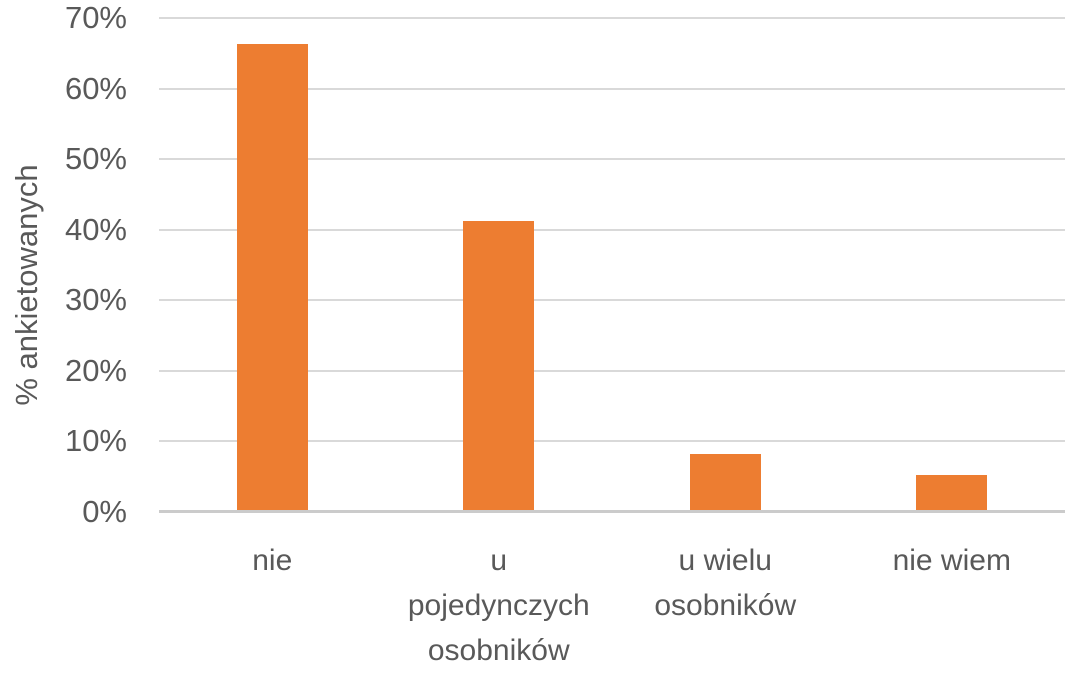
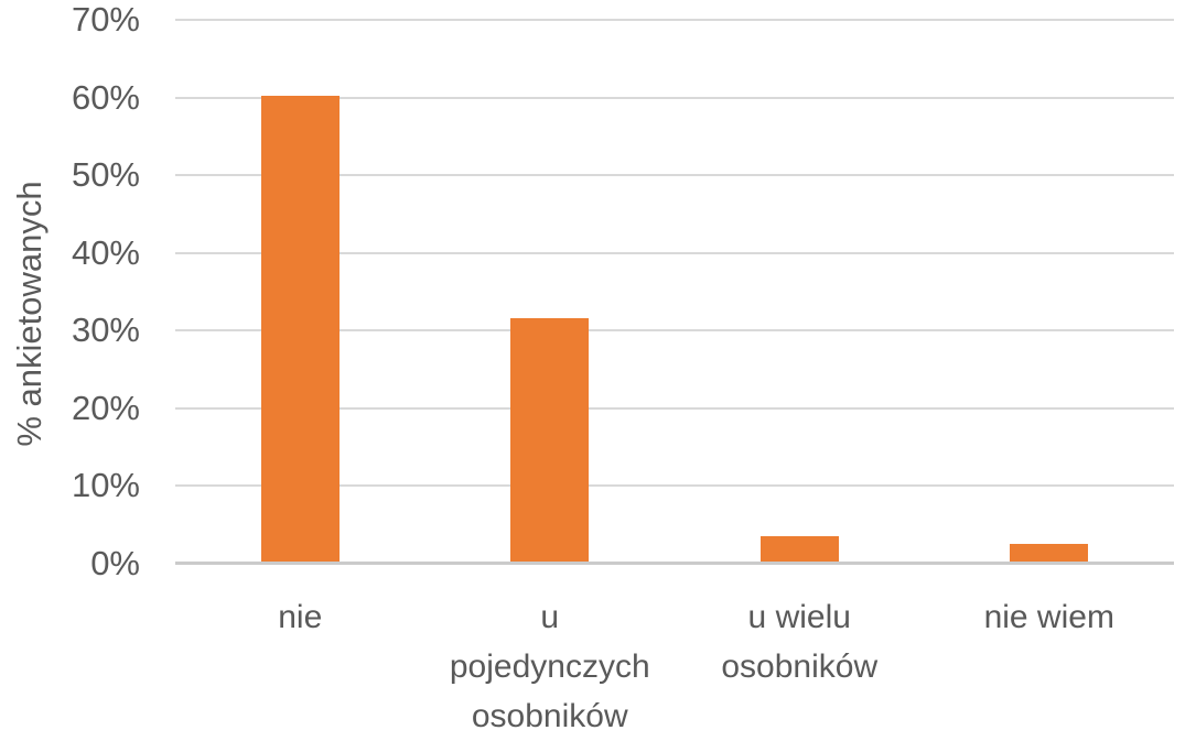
nie: 66% -> 60%
u pojedynczych osobników: 41% -> 31%
u wielu osobników: 8% -> 3%
nie wiem: 5% -> 2%
